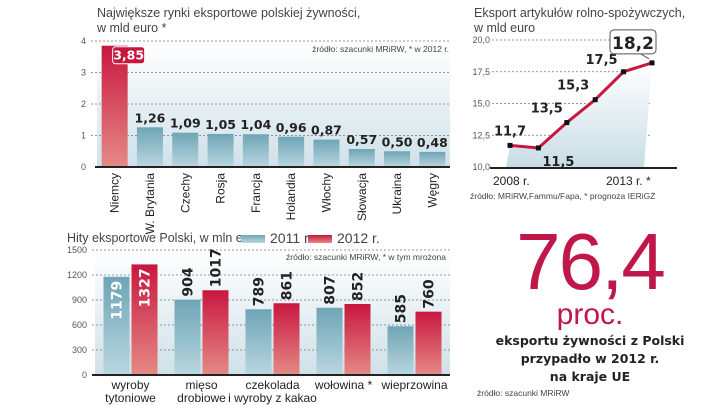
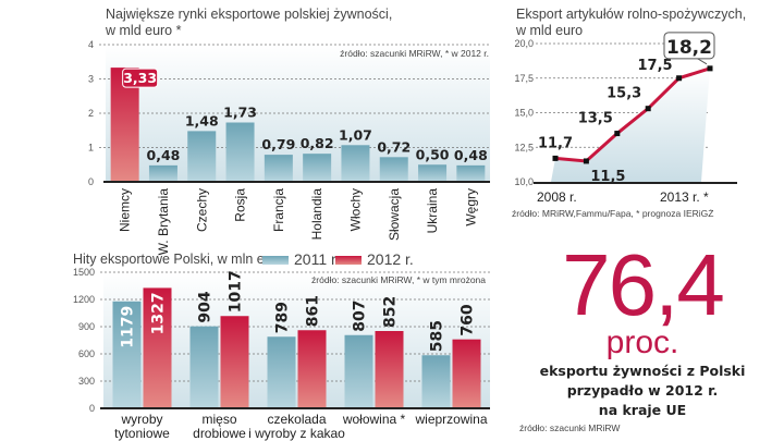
Największe rynki eksportowe polskiej żywności,/Niemcy: 3,85 -> 3,33
Największe rynki eksportowe polskiej żywności,/W. Brytania: 1,26 -> 0,48
Największe rynki eksportowe polskiej żywności,/Czechy: 1,09 -> 1,48
Największe rynki eksportowe polskiej żywności,/Rosja: 1,05 -> 1,73
Największe rynki eksportowe polskiej żywności,/Francja: 1,04 -> 0,79
Największe rynki eksportowe polskiej żywności,/Holandia: 0,96 -> 0,82
Największe rynki eksportowe polskiej żywności,/Włochy: 0,87 -> 1,07
Największe rynki eksportowe polskiej żywności,/Słowacja: 0,57 -> 0,72
